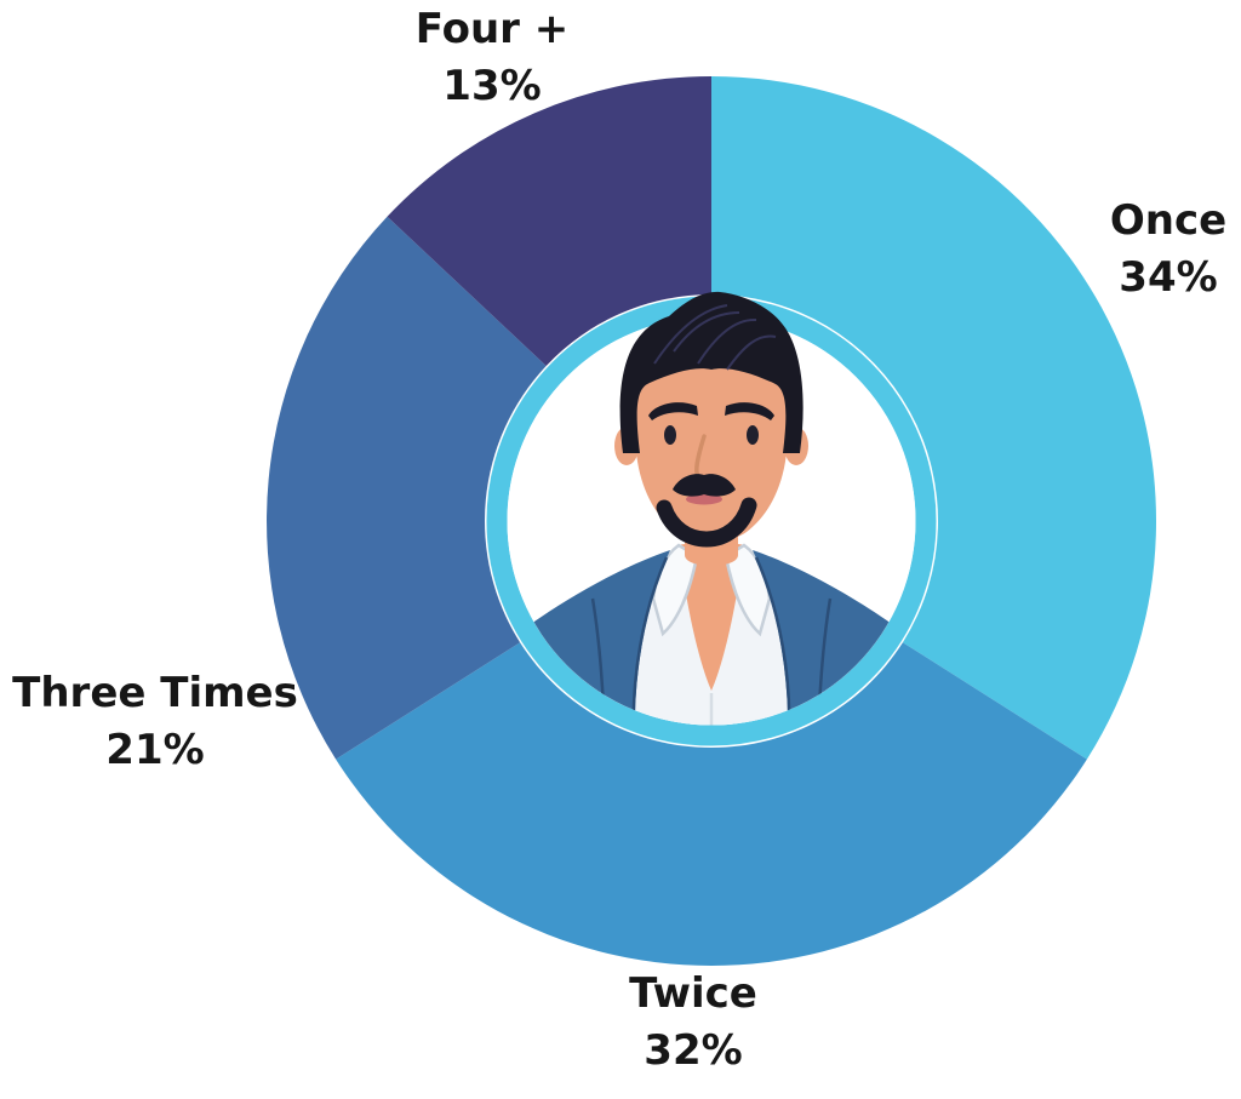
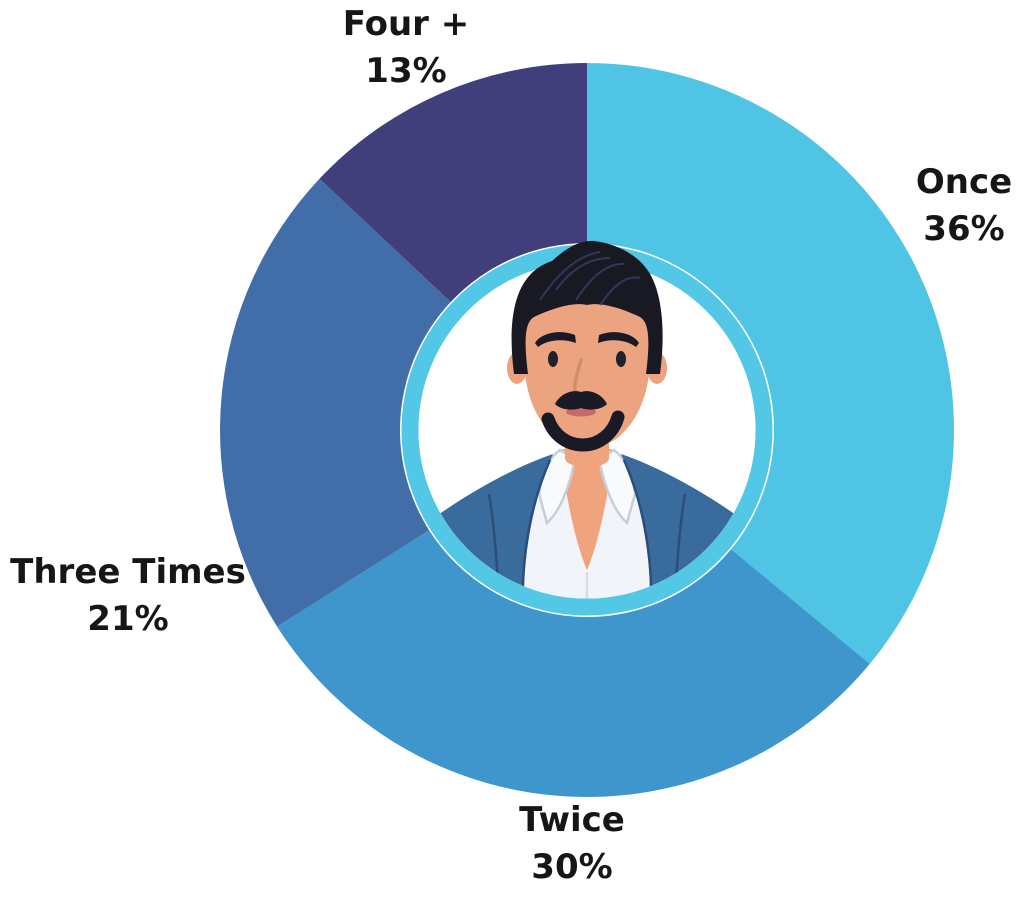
Once: 34% -> 36%
Twice: 32% -> 30%
